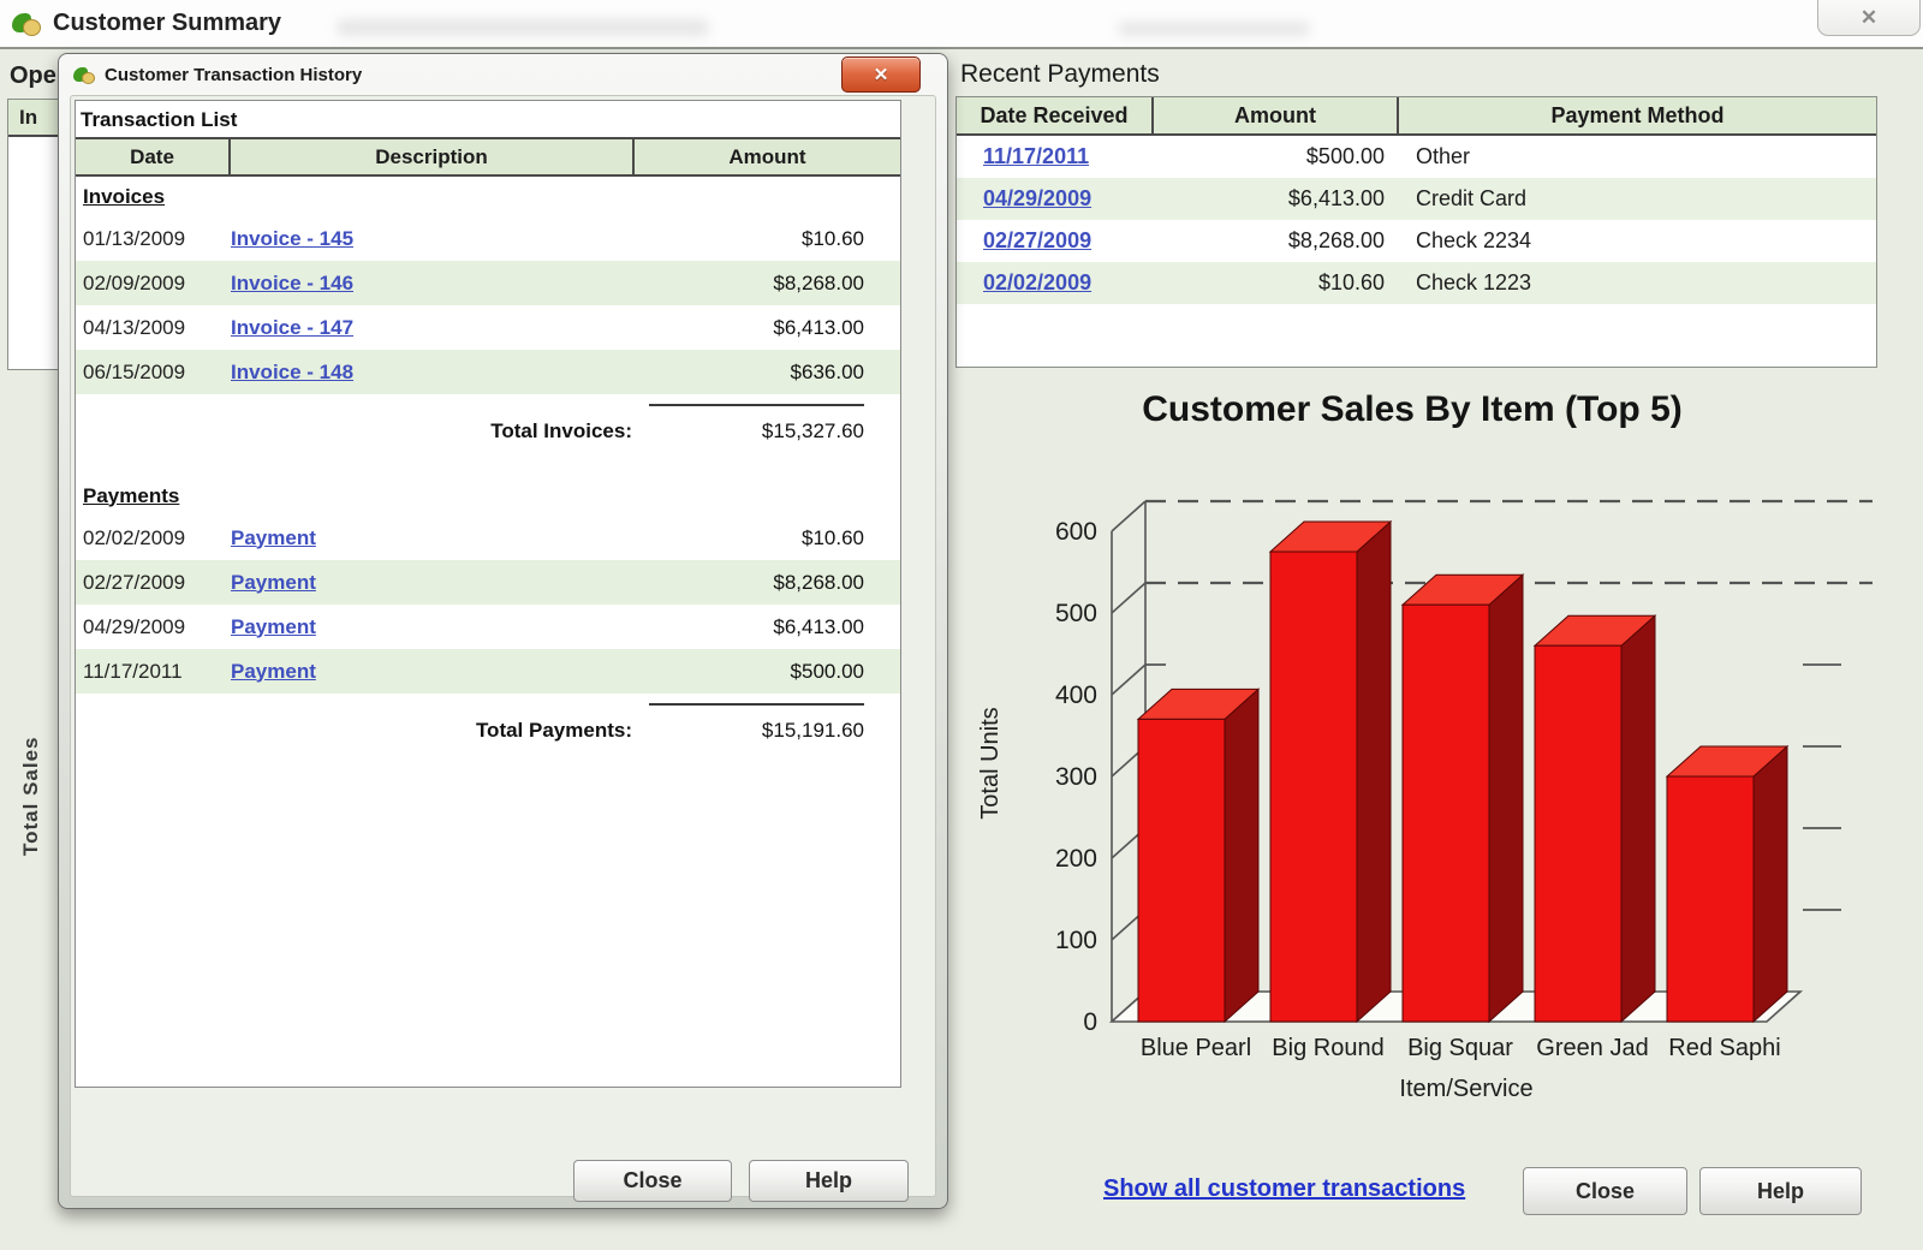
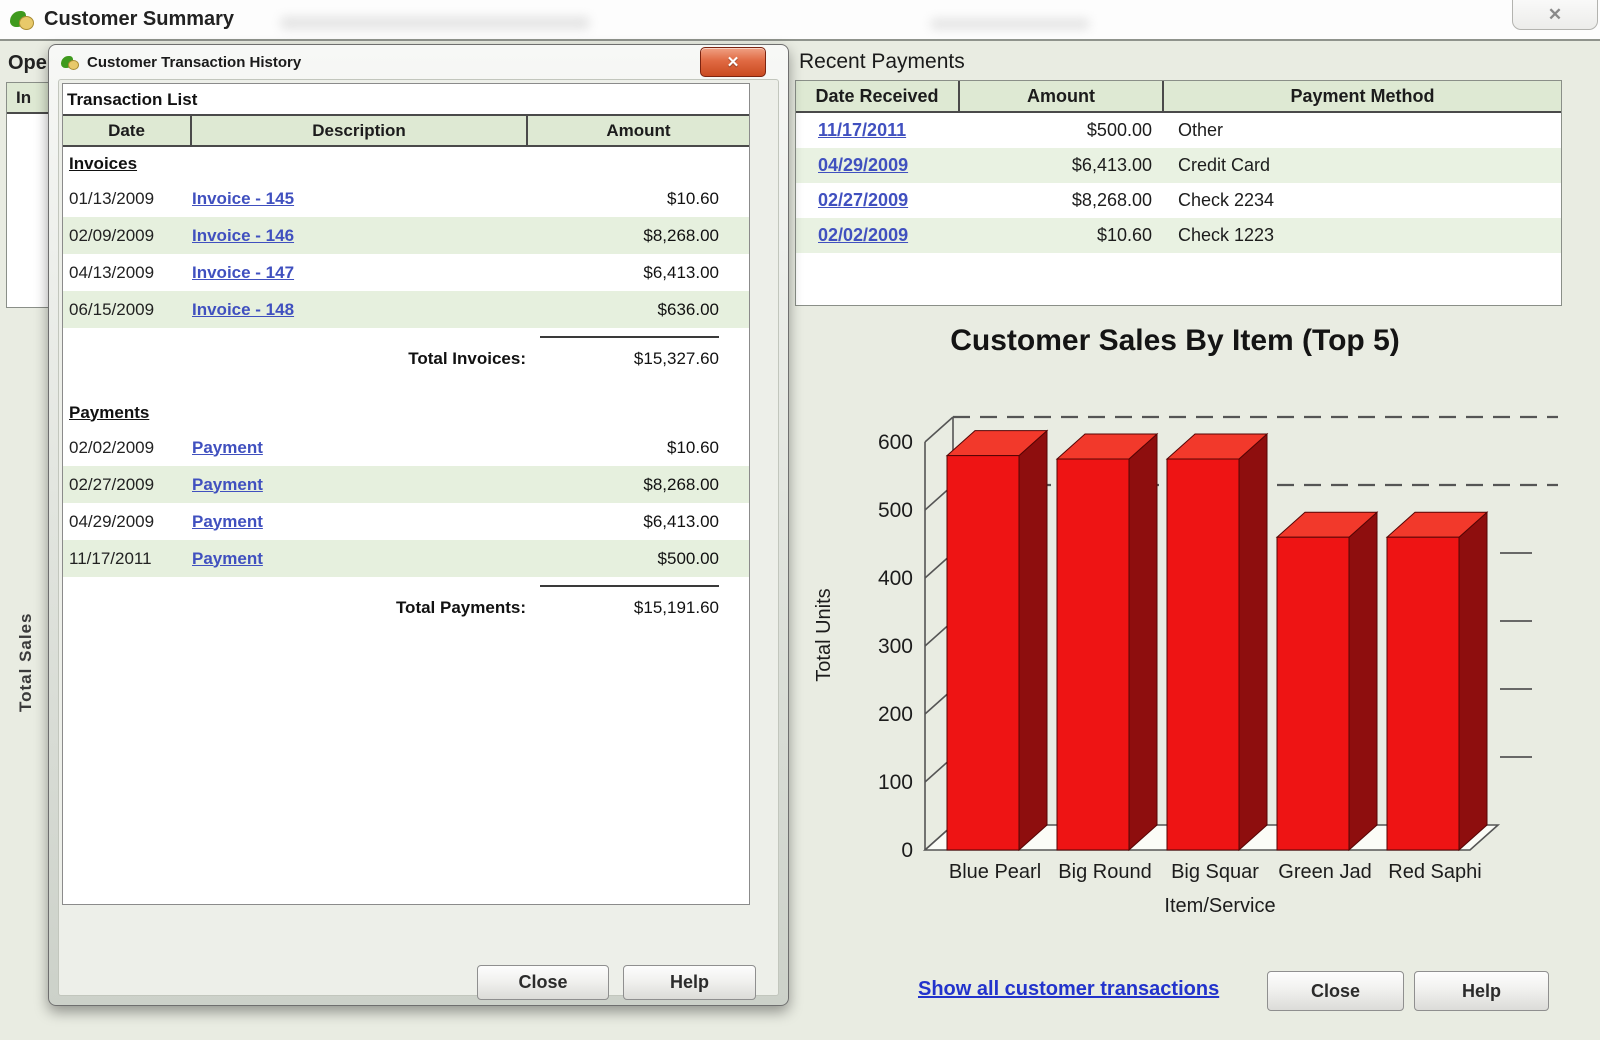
Blue Pearl: 370 -> 580
Big Squar: 510 -> 580
Red Saphi: 300 -> 460
